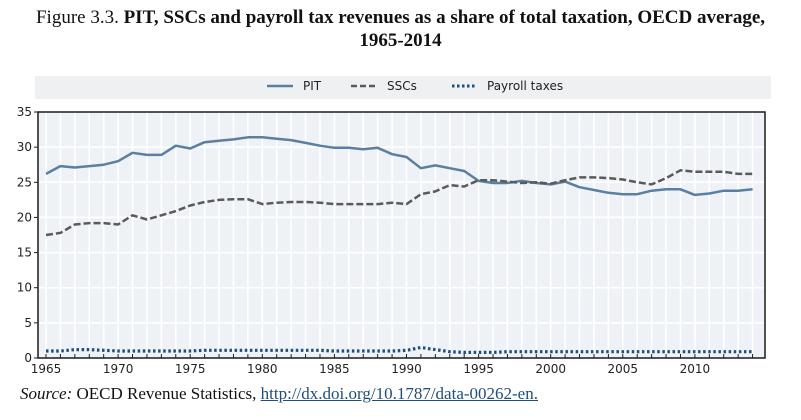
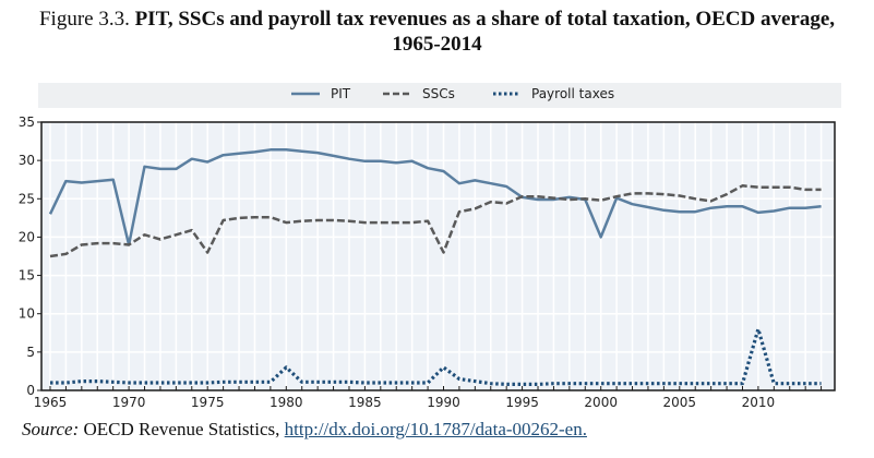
PIT/1965: 26 -> 23
PIT/1970: 28 -> 19
SSCs/1975: 22 -> 18
Payroll taxes/1980: 1 -> 3
SSCs/1990: 22 -> 18
Payroll taxes/1990: 1 -> 3
PIT/2000: 25 -> 20
Payroll taxes/2010: 1 -> 8
